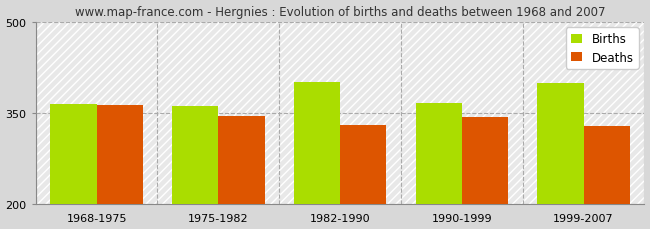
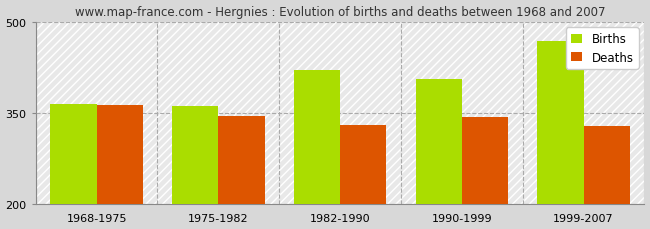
Births/1982-1990: 400 -> 420
Births/1990-1999: 366 -> 406
Births/1999-2007: 398 -> 468
